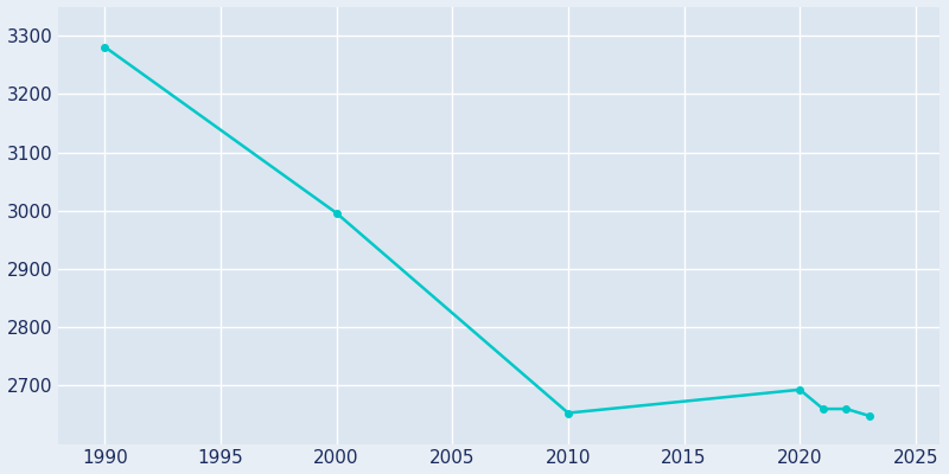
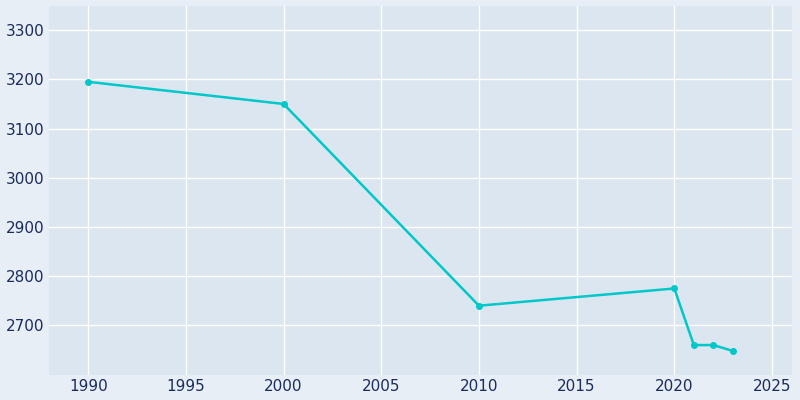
1990: 3281 -> 3195
2000: 2996 -> 3150
2010: 2653 -> 2740
2020: 2693 -> 2775
